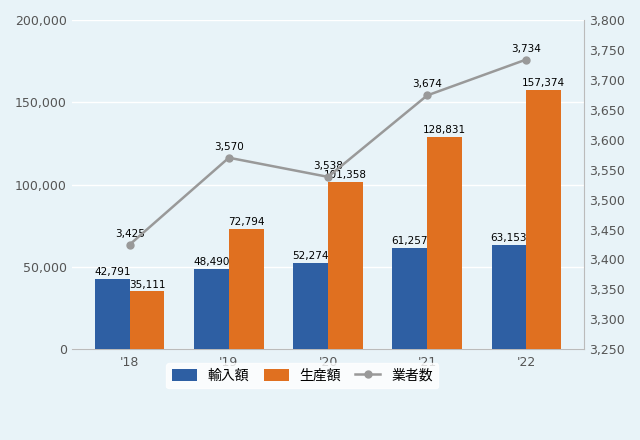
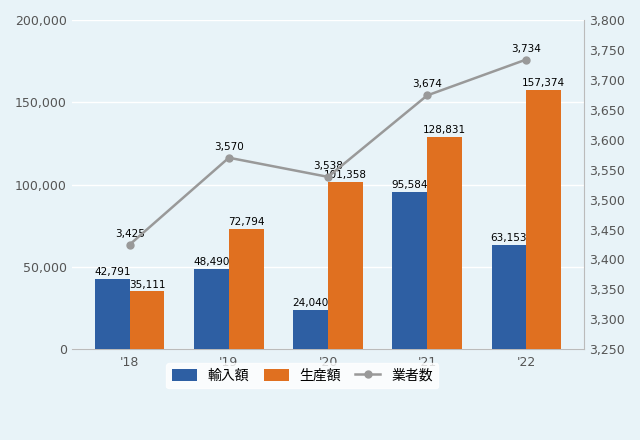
輸入額/'20: 52,274 -> 24,040
輸入額/'21: 61,257 -> 95,584
